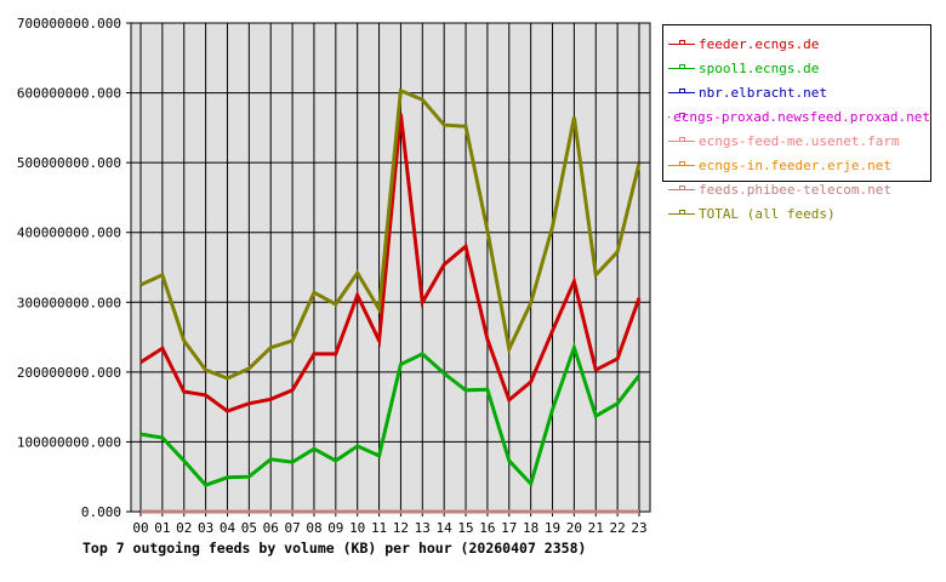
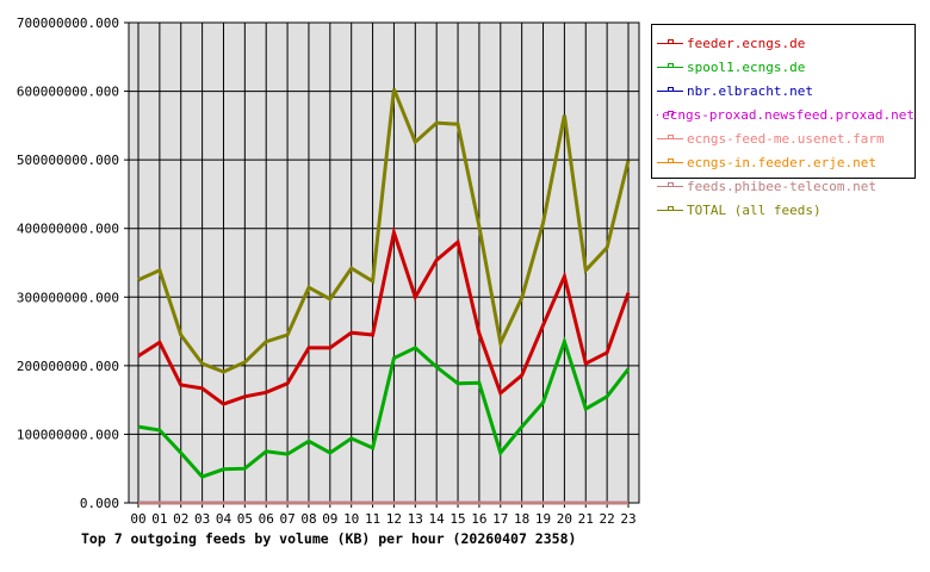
feeder.ecngs.de/10: 310000000 -> 250000000
TOTAL (all feeds)/11: 290000000 -> 320000000
feeder.ecngs.de/12: 570000000 -> 390000000
TOTAL (all feeds)/13: 590000000 -> 530000000
spool1.ecngs.de/18: 40000000 -> 110000000
